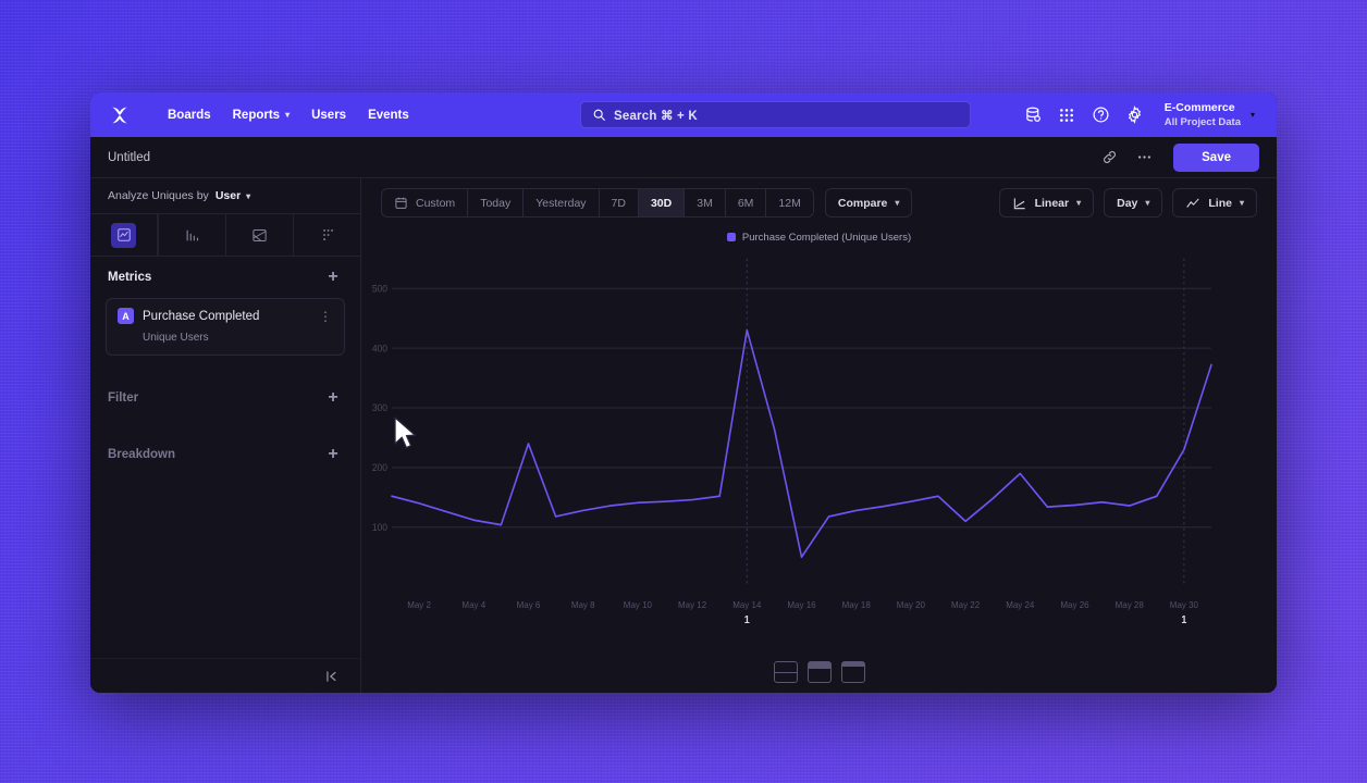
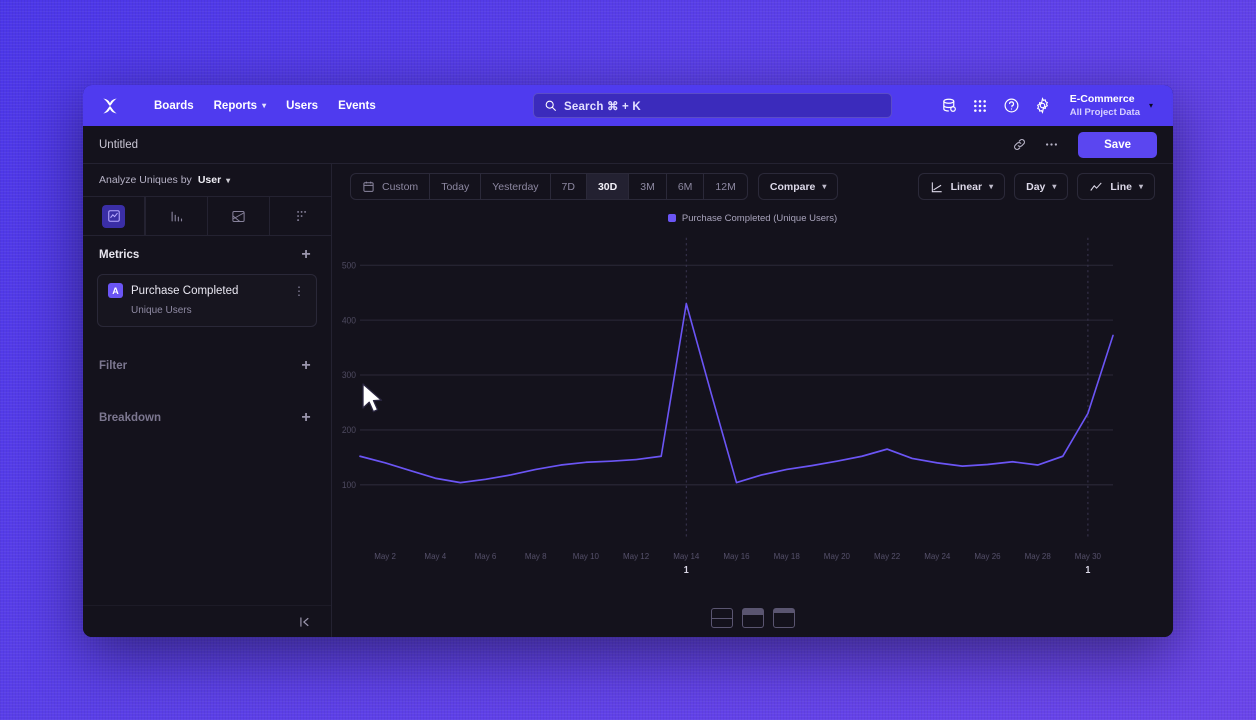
May 6: 240 -> 110
May 16: 50 -> 100
May 22: 110 -> 160
May 24: 190 -> 140
